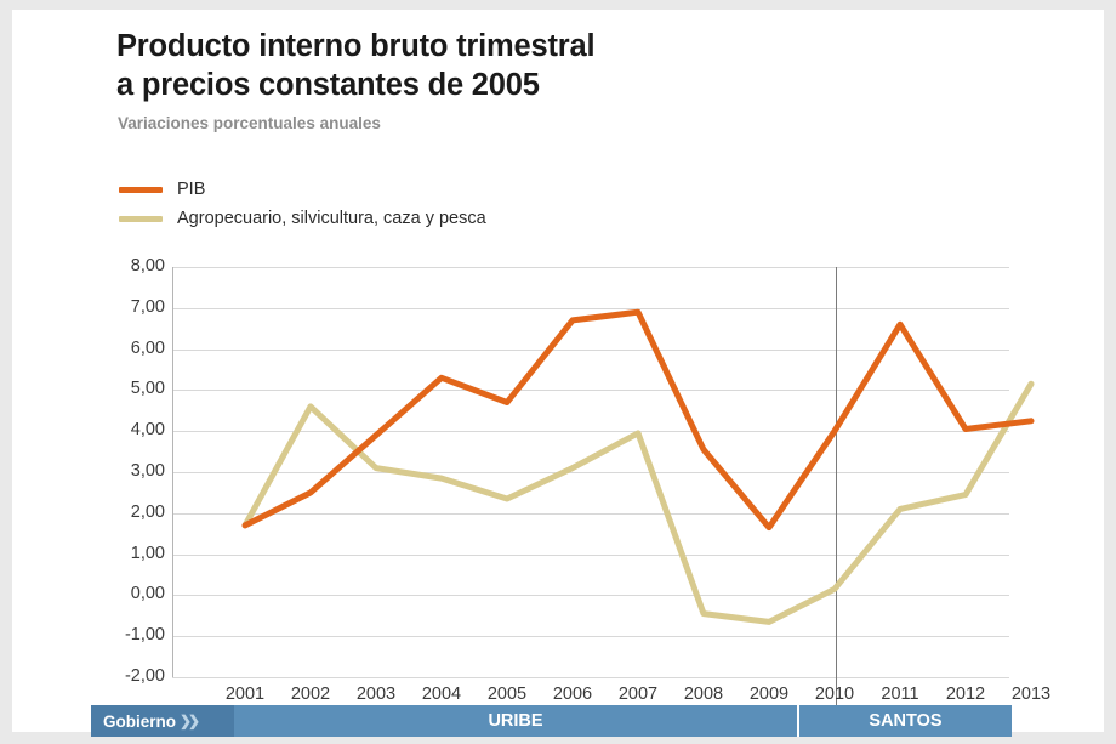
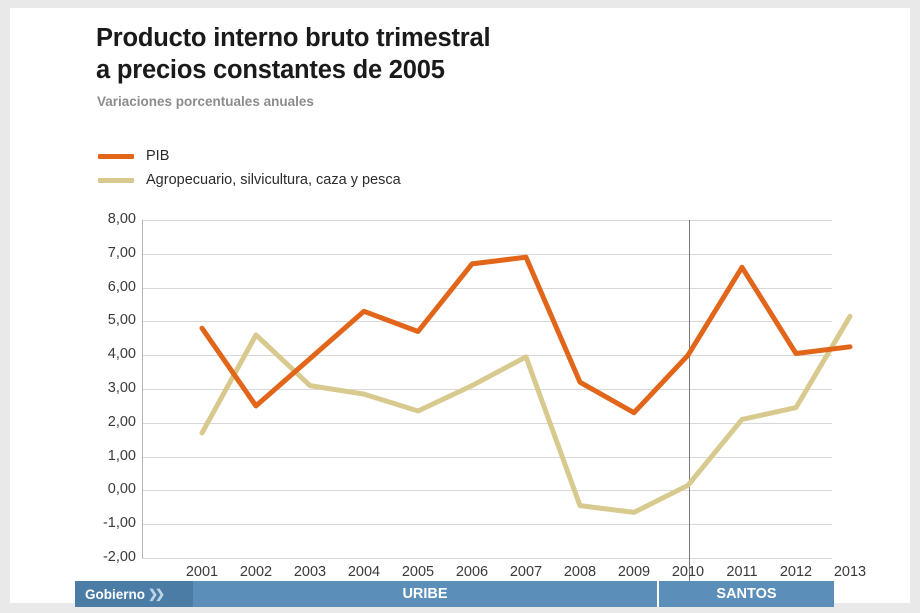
PIB/2001: 1,7 -> 4,8
PIB/2008: 3,5 -> 3,2
PIB/2009: 1,6 -> 2,3
